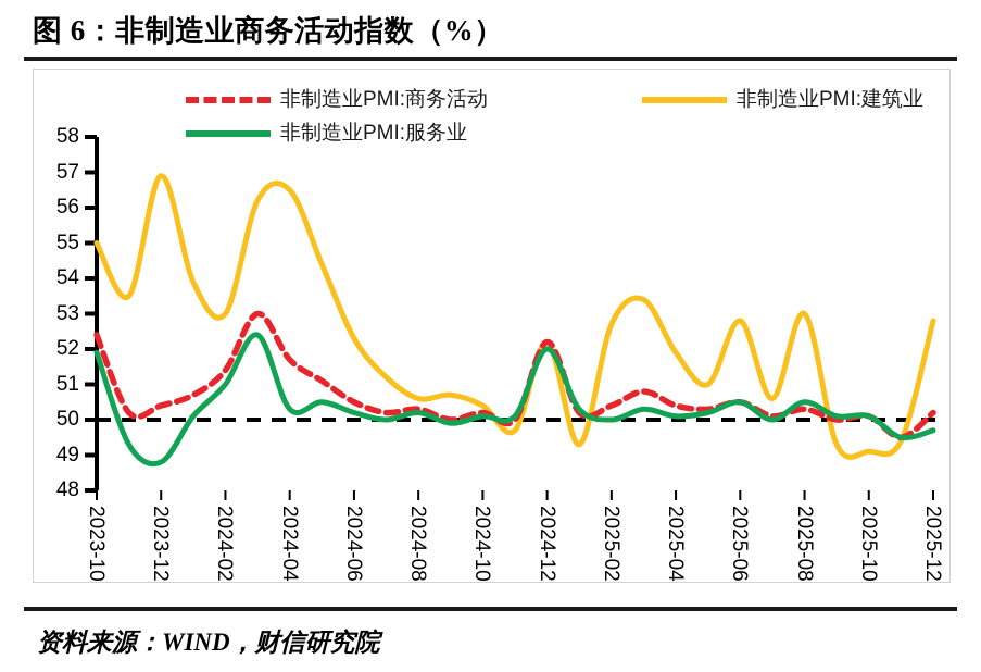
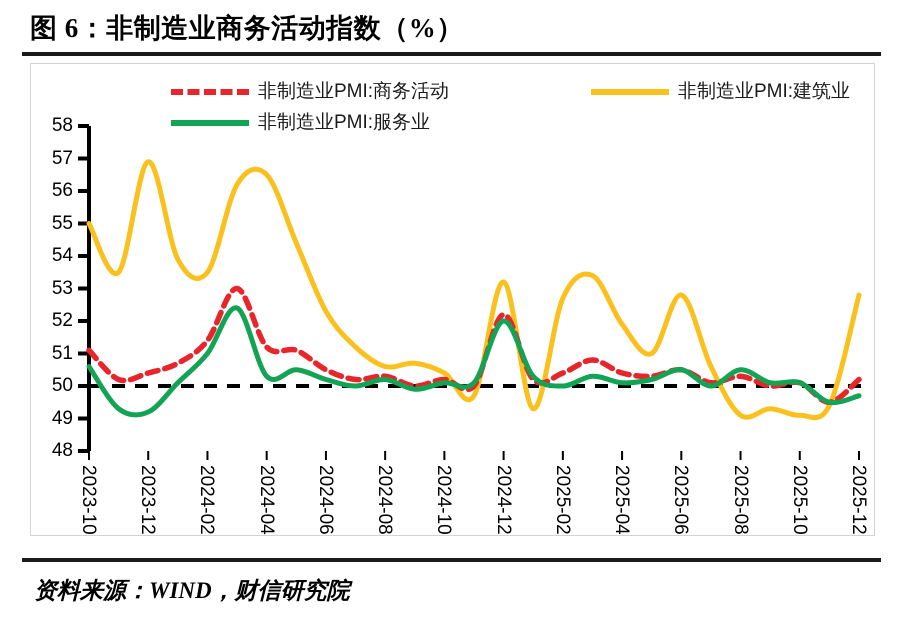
非制造业PMI:商务活动/2023-10: 52.4 -> 51.1
非制造业PMI:服务业/2023-10: 51.9 -> 50.6
非制造业PMI:服务业/2023-12: 48.8 -> 49.2
非制造业PMI:建筑业/2024-02: 53.0 -> 53.5
非制造业PMI:商务活动/2024-04: 51.7 -> 51.2
非制造业PMI:建筑业/2024-12: 52.2 -> 53.2
非制造业PMI:建筑业/2025-08: 53.0 -> 49.1
